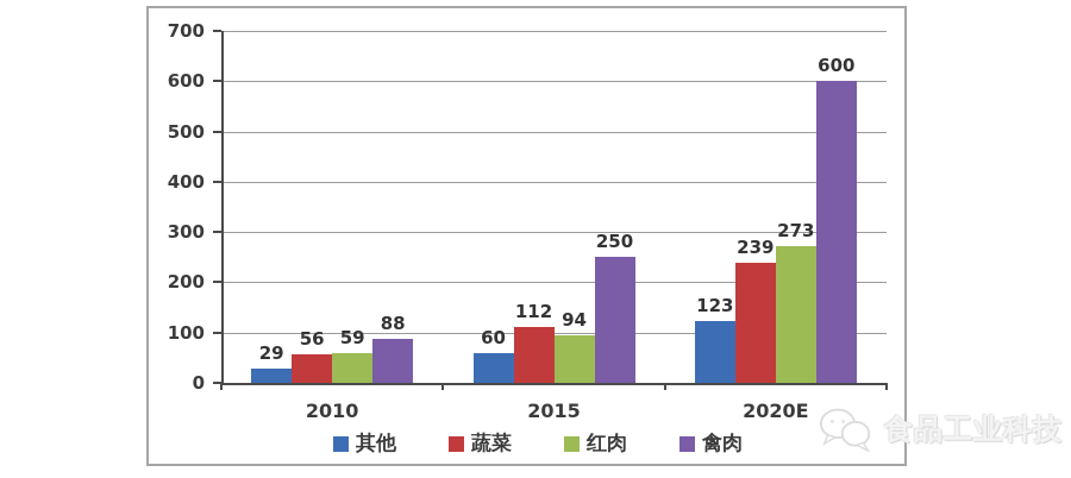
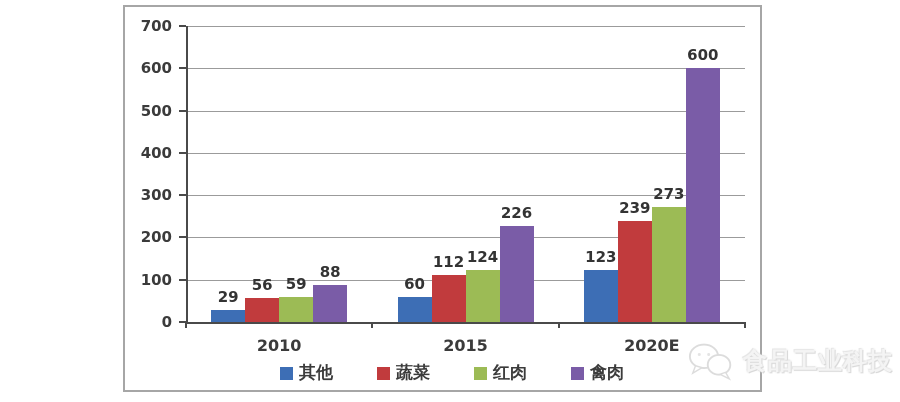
红肉/2015: 94 -> 124
禽肉/2015: 250 -> 226
